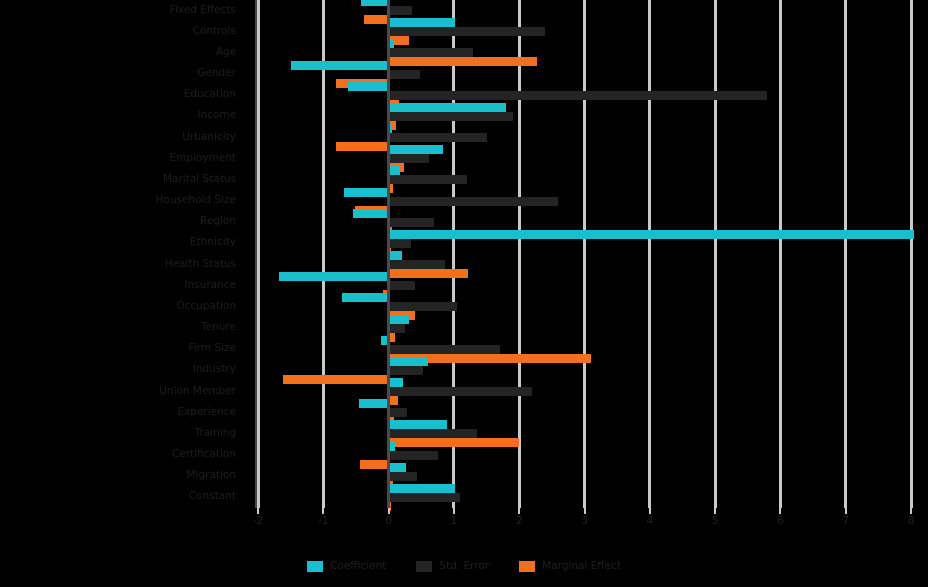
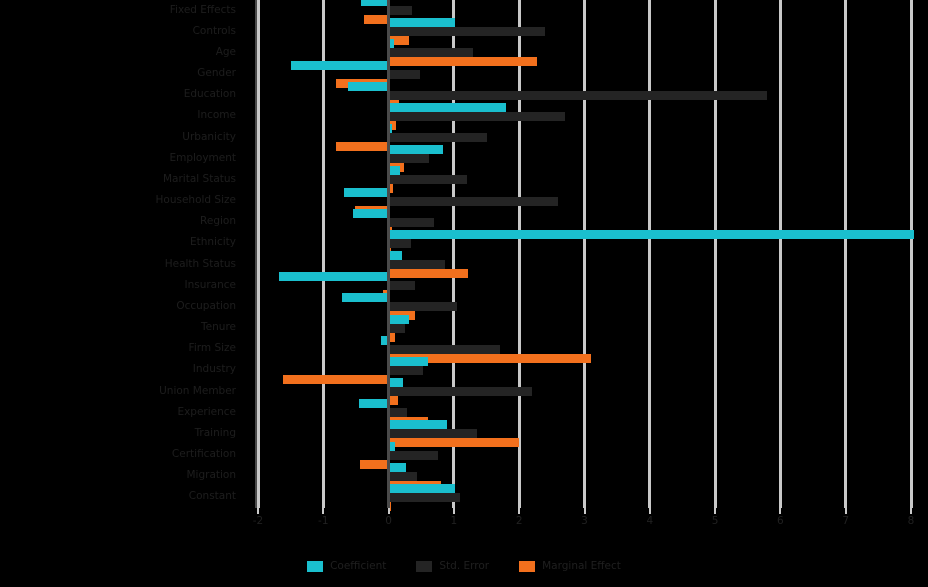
Std. Error/Income: 1.9 -> 2.7
Marginal Effect/Experience: 0.1 -> 0.6
Marginal Effect/Migration: 0.1 -> 0.8
